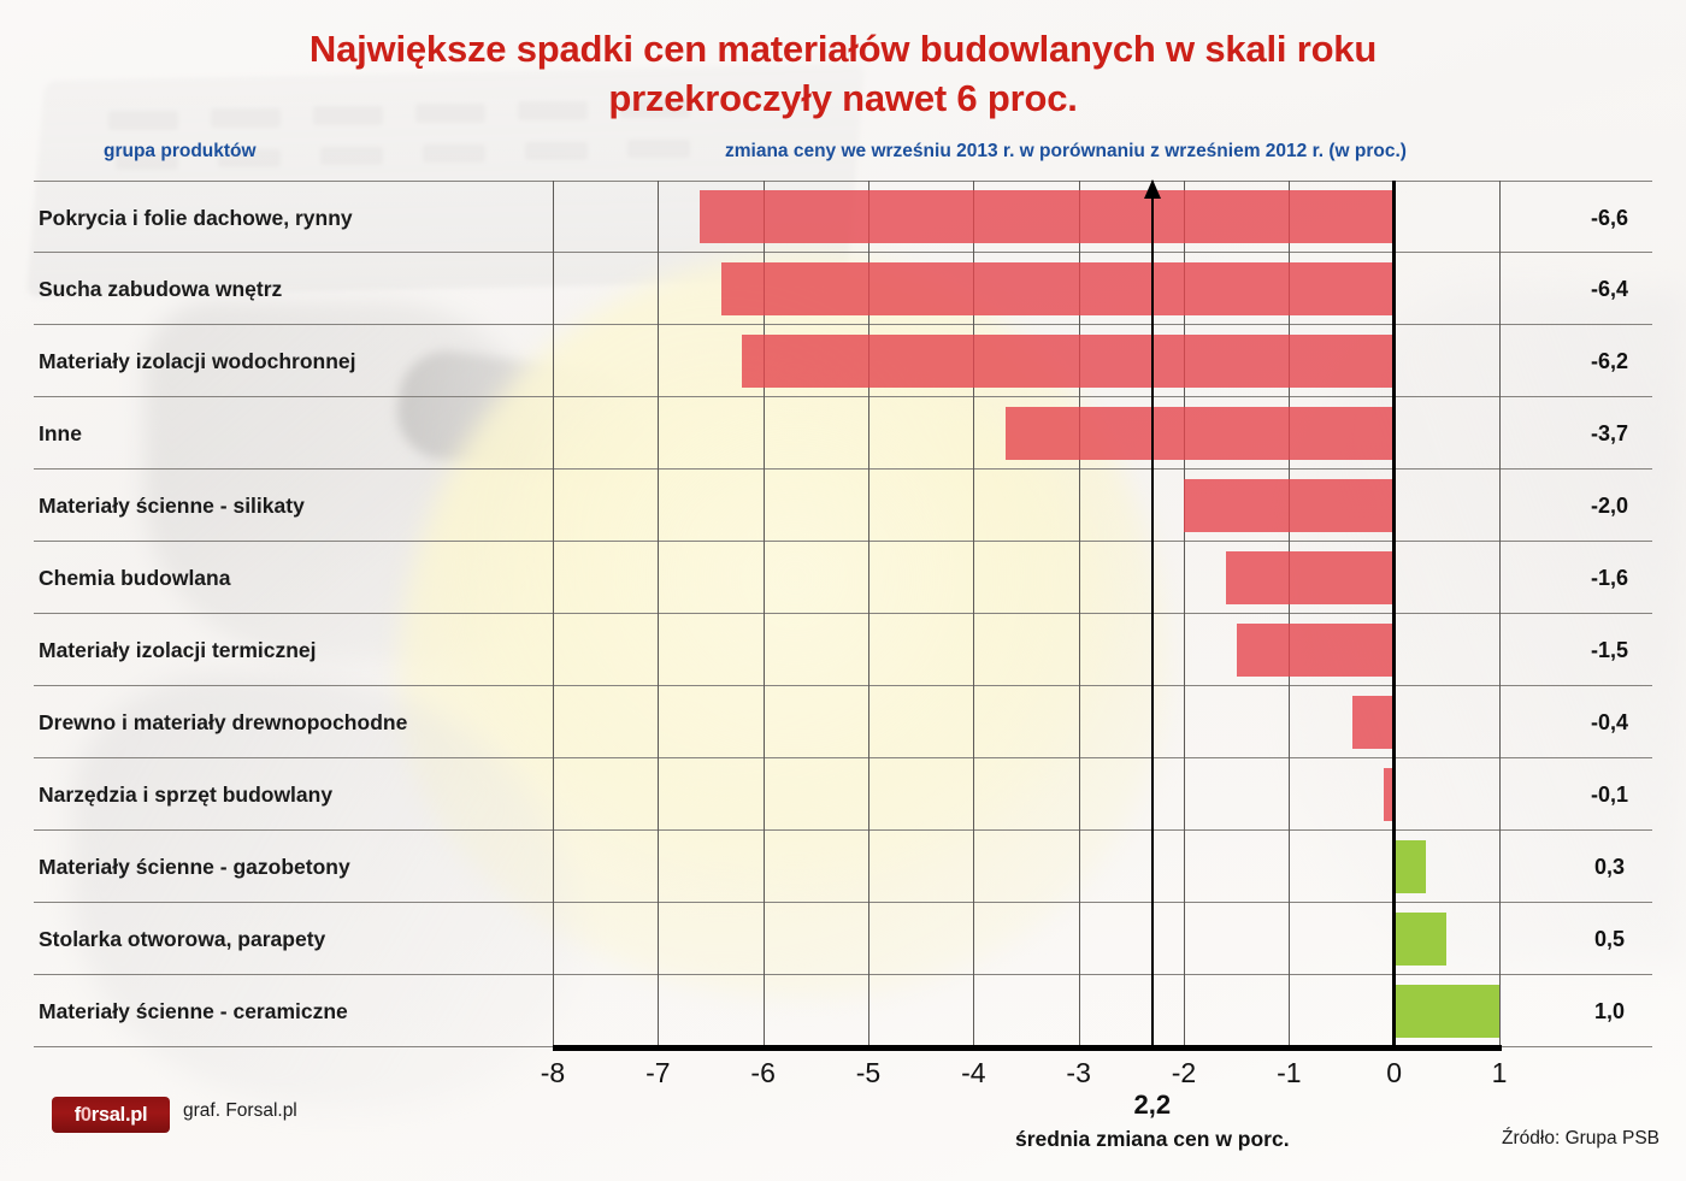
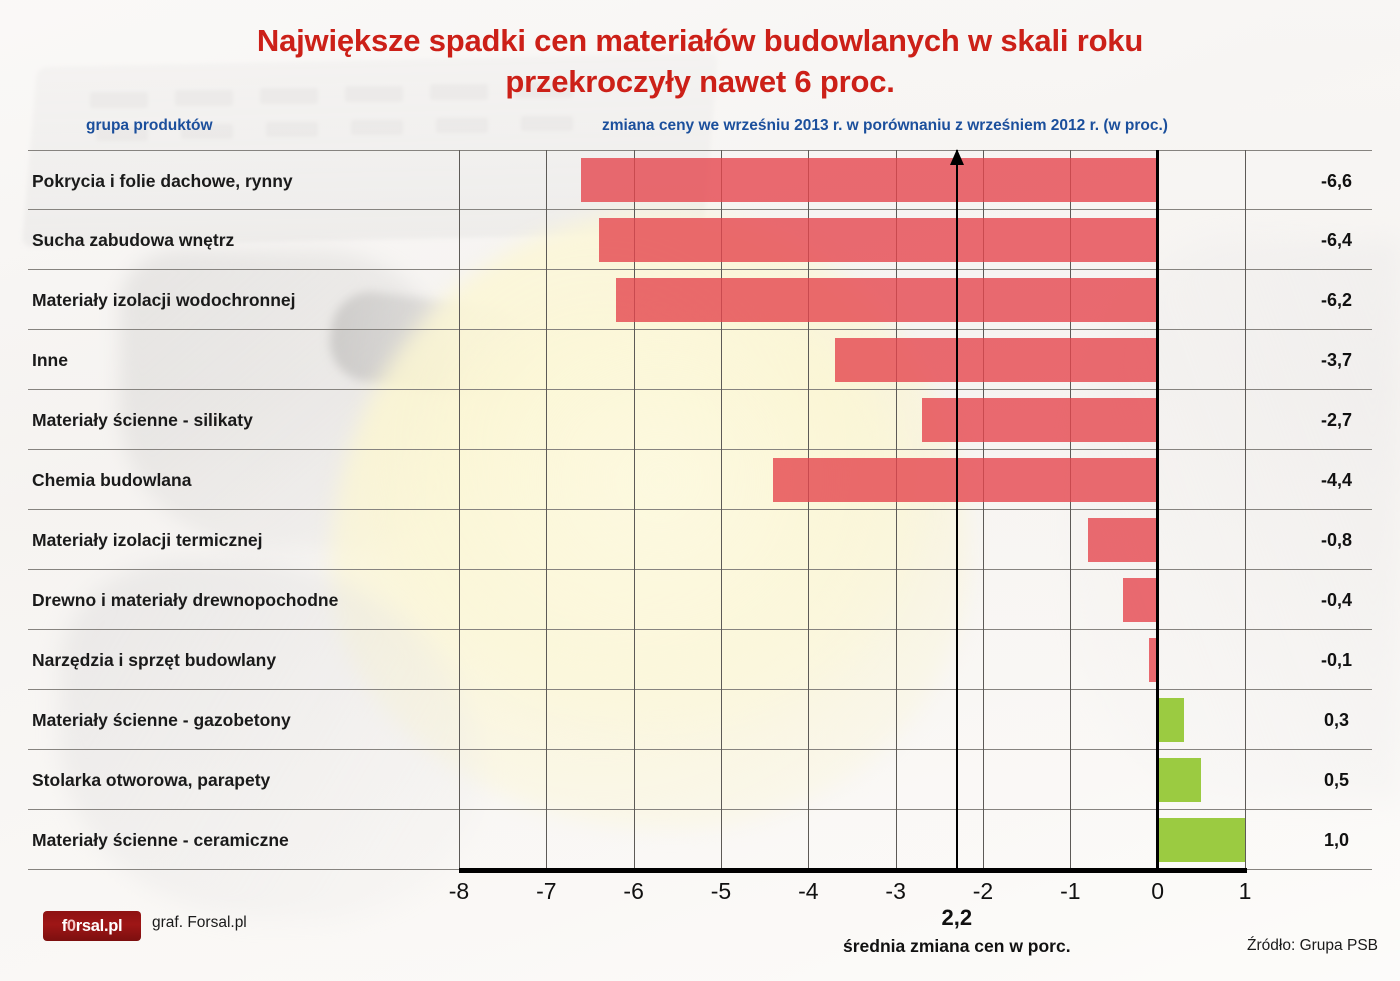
Materiały ścienne - silikaty: -2,0 -> -2,7
Chemia budowlana: -1,6 -> -4,4
Materiały izolacji termicznej: -1,5 -> -0,8
